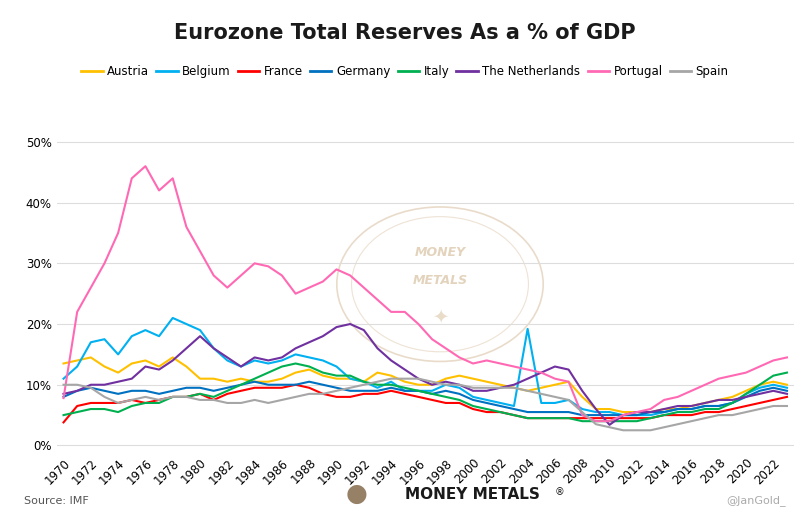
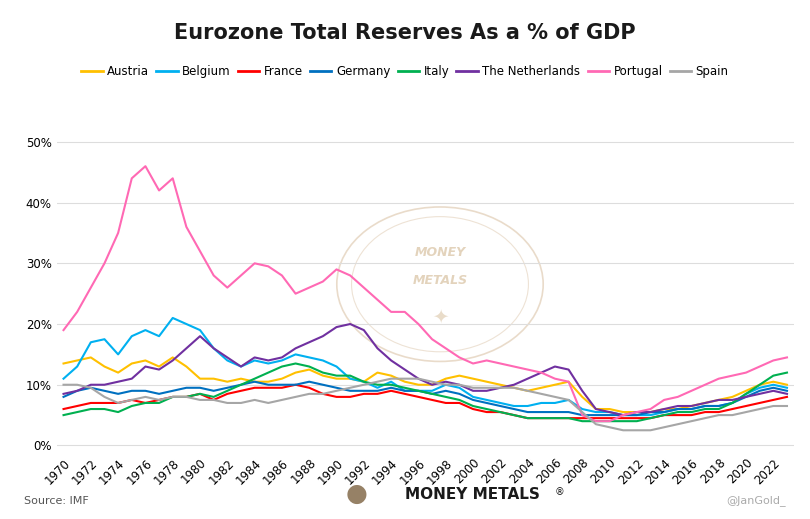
France/1970: 3.8% -> 6.0%
Portugal/1970: 7.8% -> 19.0%
Belgium/2004: 19.2% -> 6.5%
The Netherlands/2010: 3.4% -> 5.5%
